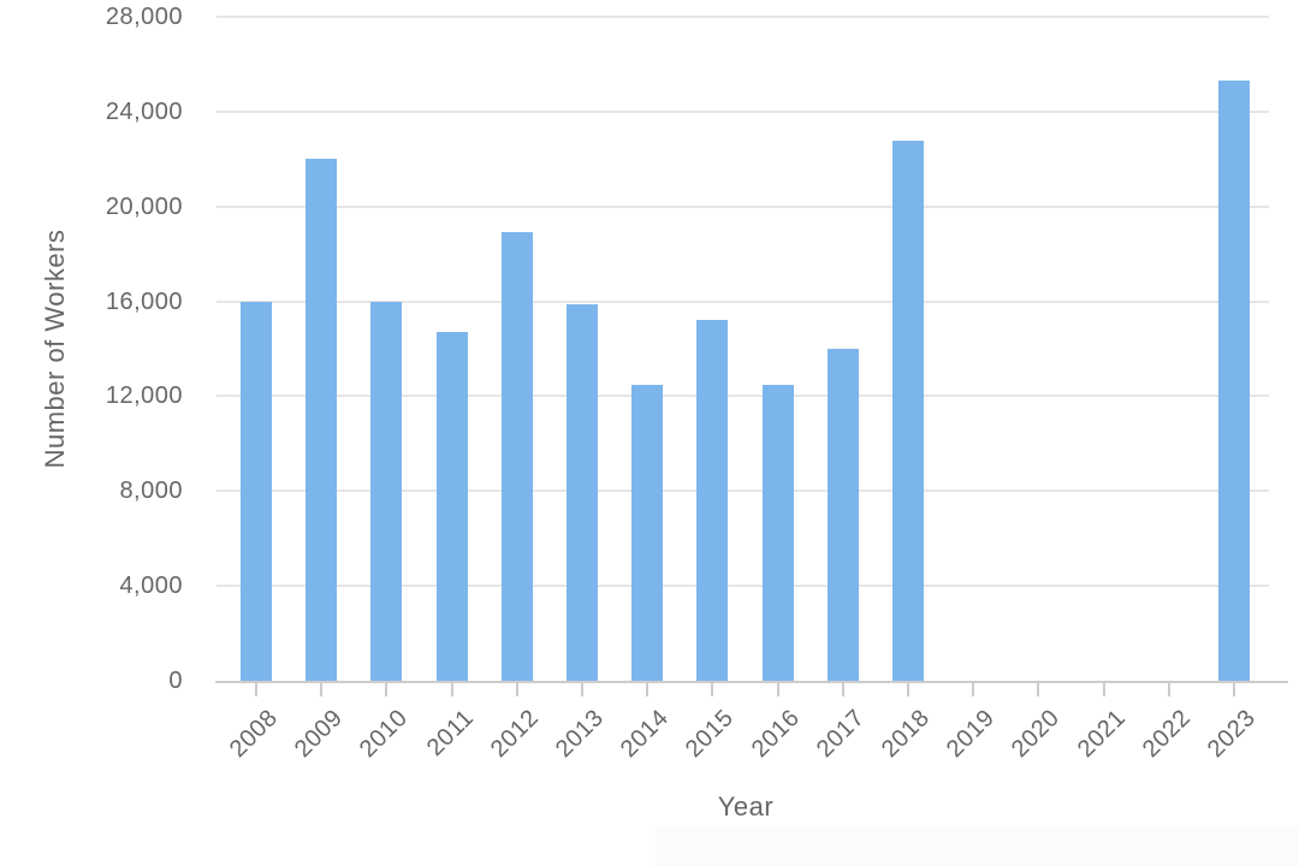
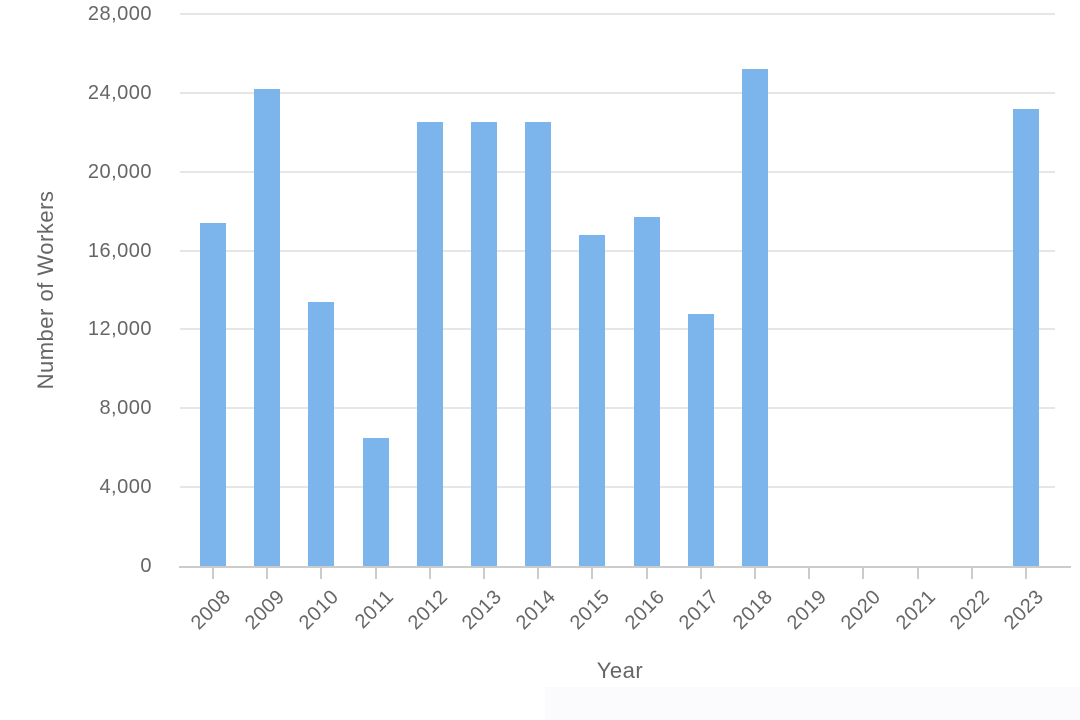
2008: 16000 -> 17400
2009: 22000 -> 24200
2010: 16000 -> 13400
2011: 14700 -> 6500
2012: 18900 -> 22500
2013: 15900 -> 22500
2014: 12500 -> 22500
2015: 15200 -> 16800
2016: 12500 -> 17700
2017: 14000 -> 12800
2018: 22800 -> 25200
2023: 25300 -> 23200
